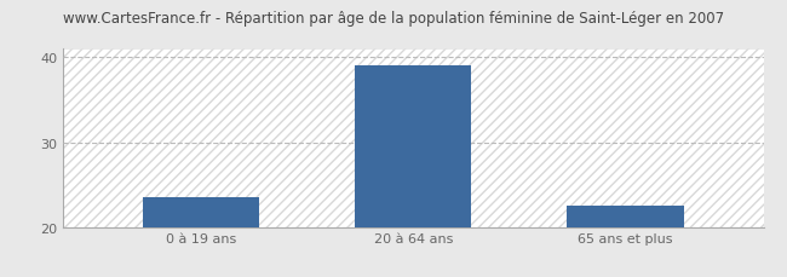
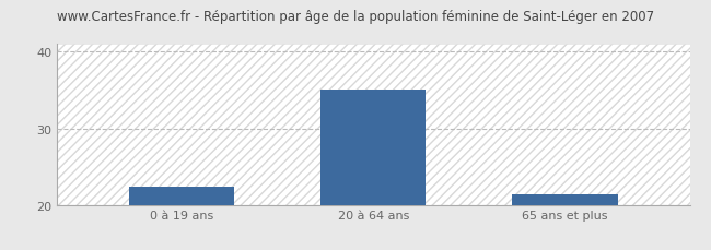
0 à 19 ans: 23.5 -> 22.4
20 à 64 ans: 39.0 -> 35.0
65 ans et plus: 22.5 -> 21.4
